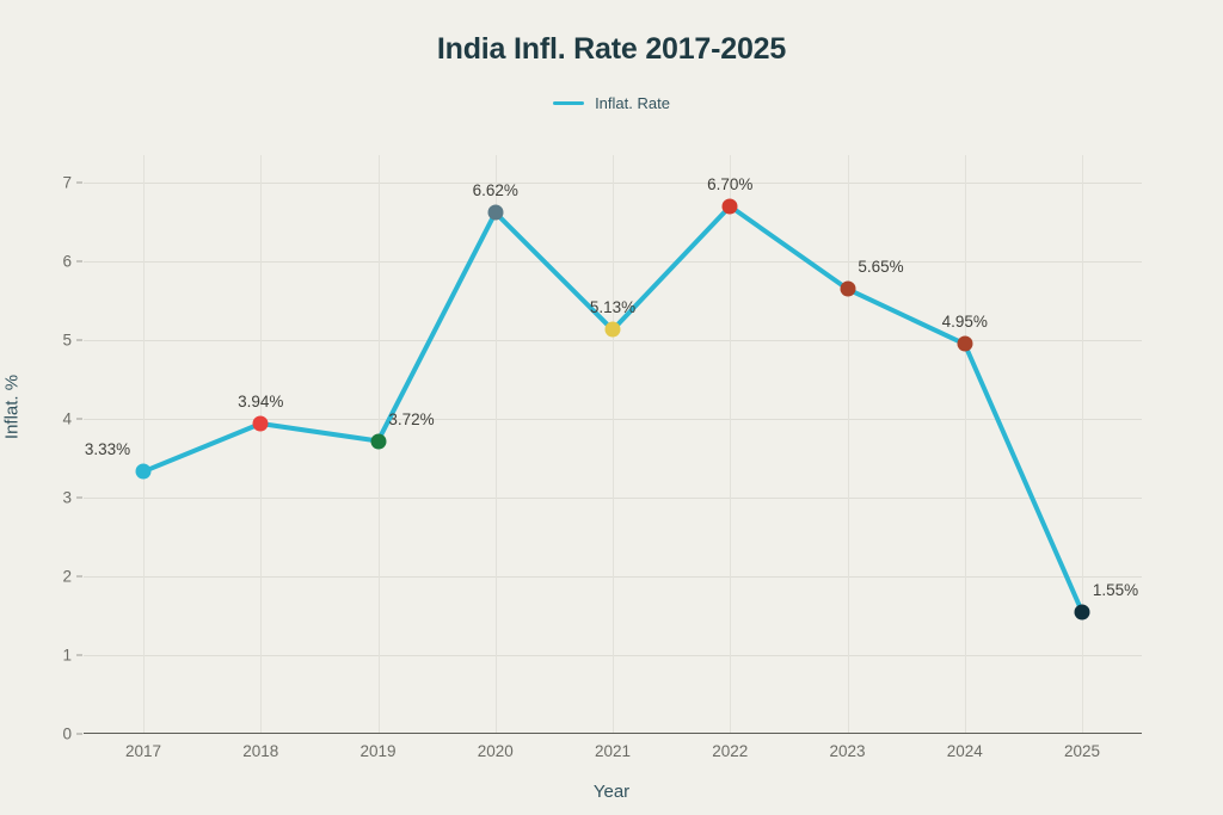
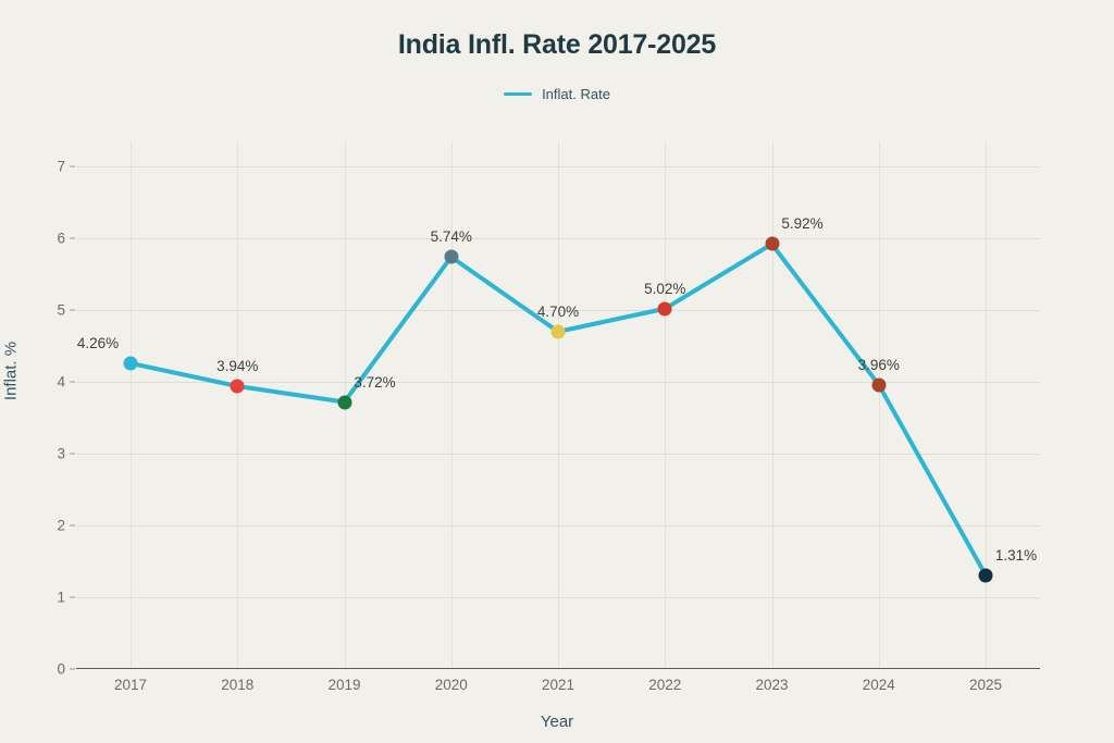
2017: 3.33% -> 4.26%
2020: 6.62% -> 5.74%
2021: 5.13% -> 4.70%
2022: 6.70% -> 5.02%
2023: 5.65% -> 5.92%
2024: 4.95% -> 3.96%
2025: 1.55% -> 1.31%
